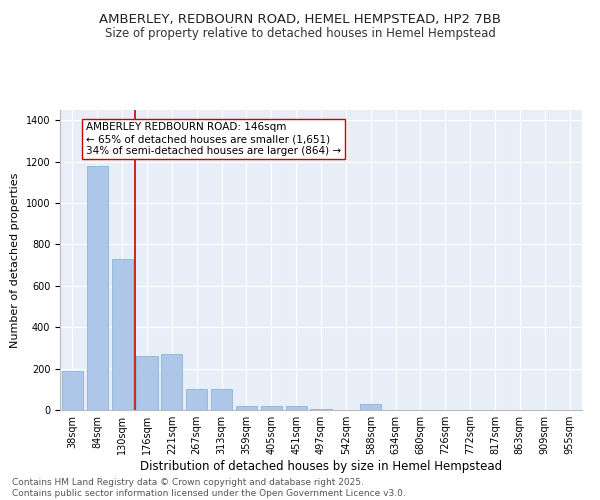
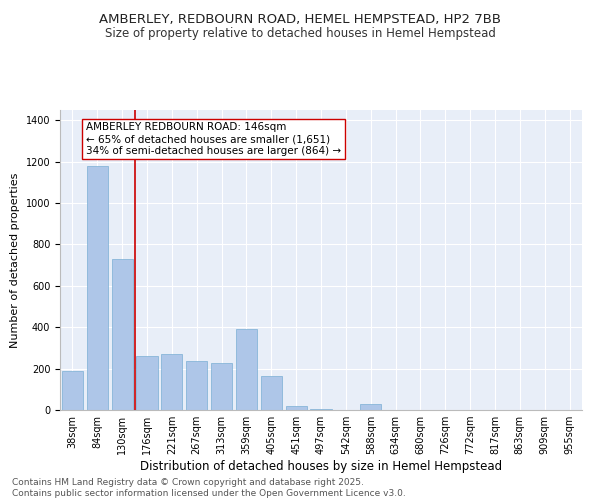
267sqm: 100 -> 235
313sqm: 100 -> 225
359sqm: 20 -> 390
405sqm: 20 -> 165
